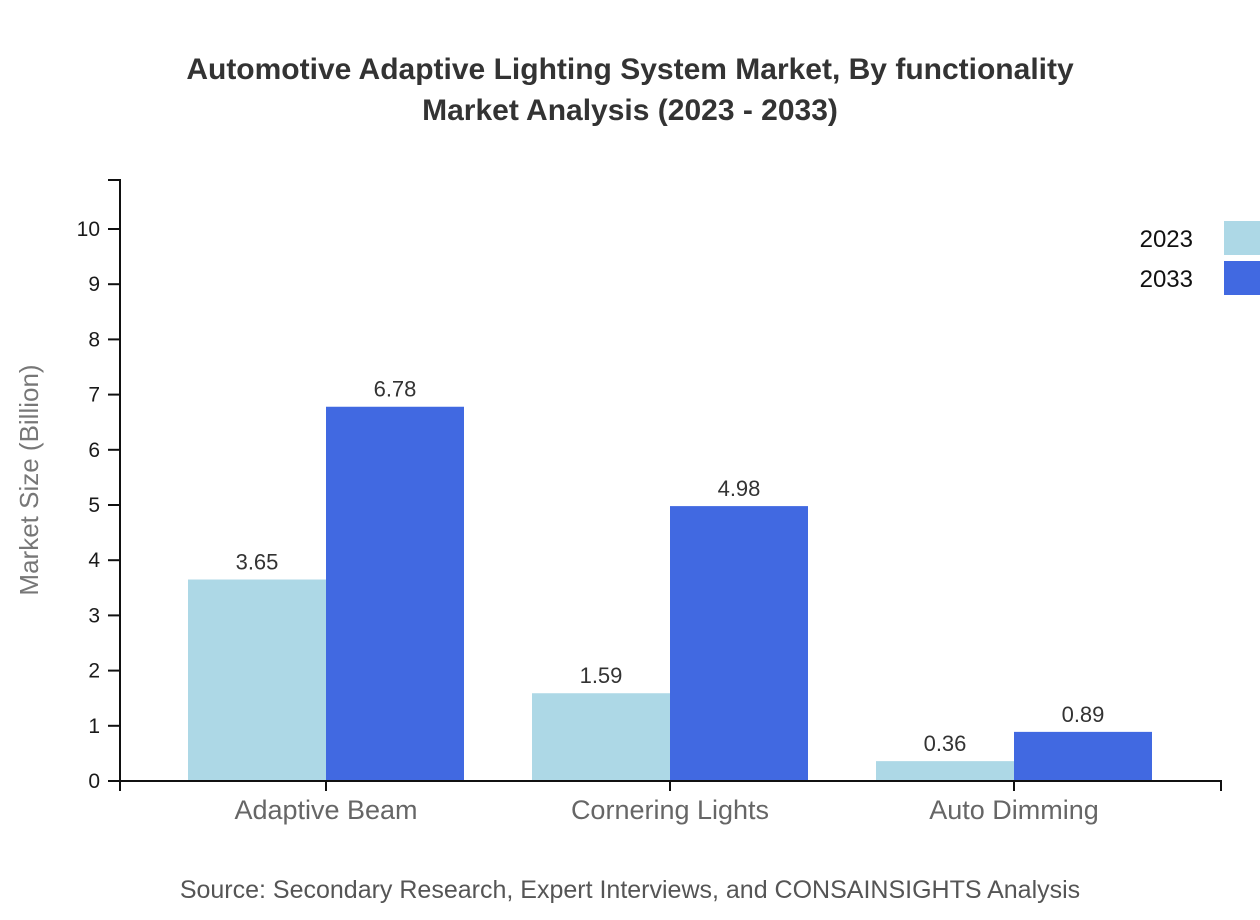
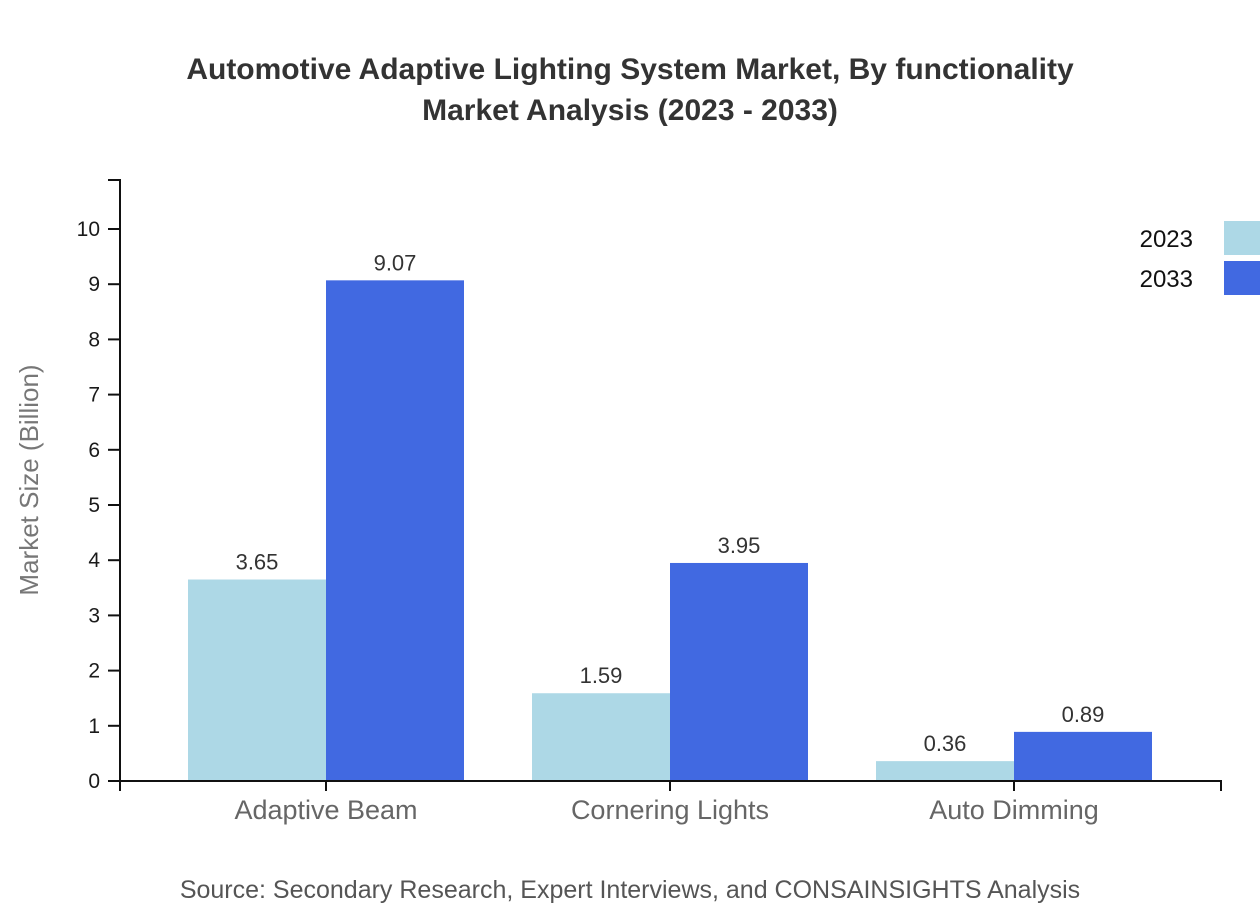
2033/Adaptive Beam: 6.78 -> 9.07
2033/Cornering Lights: 4.98 -> 3.95
